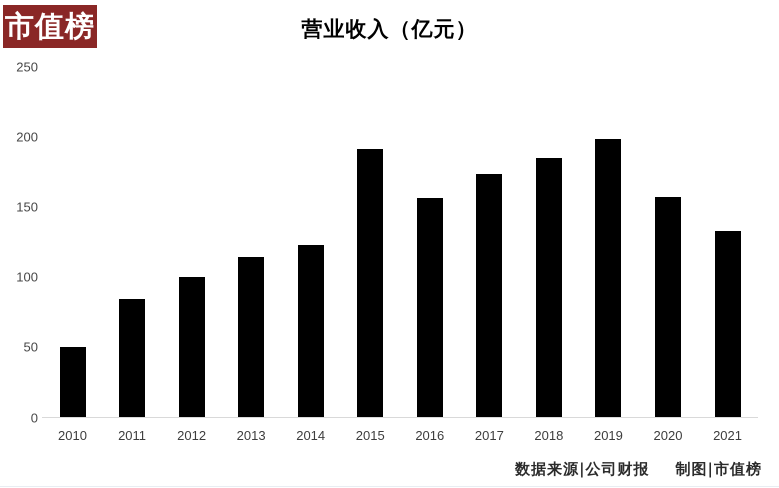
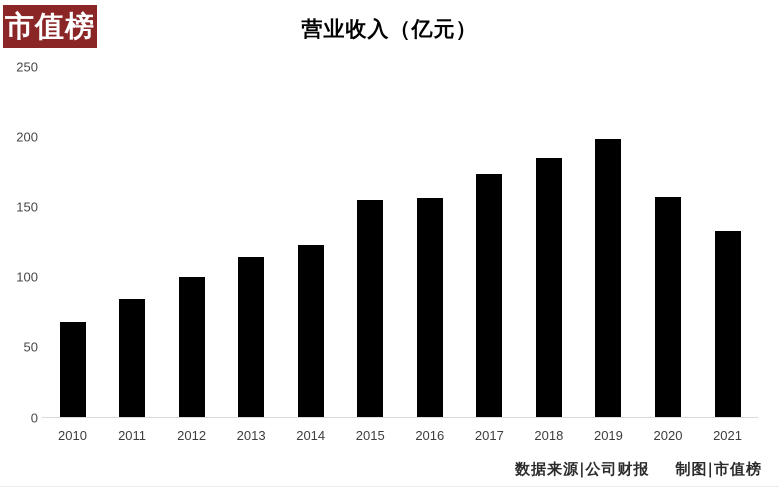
2010: 50 -> 68
2015: 191 -> 155
